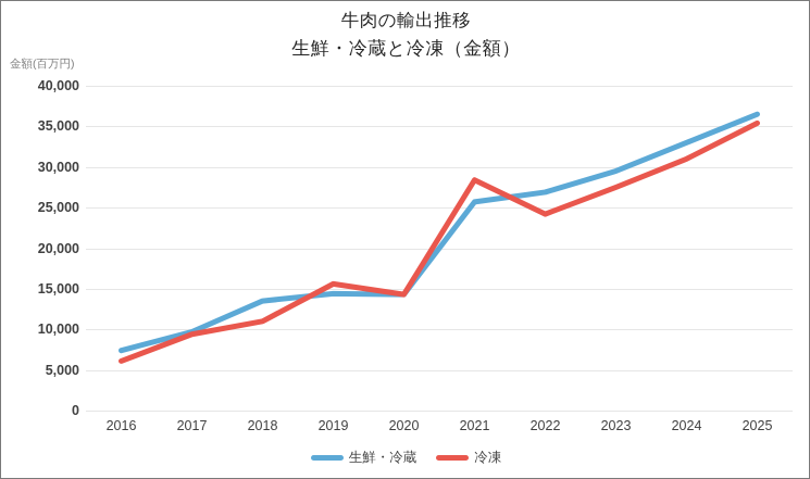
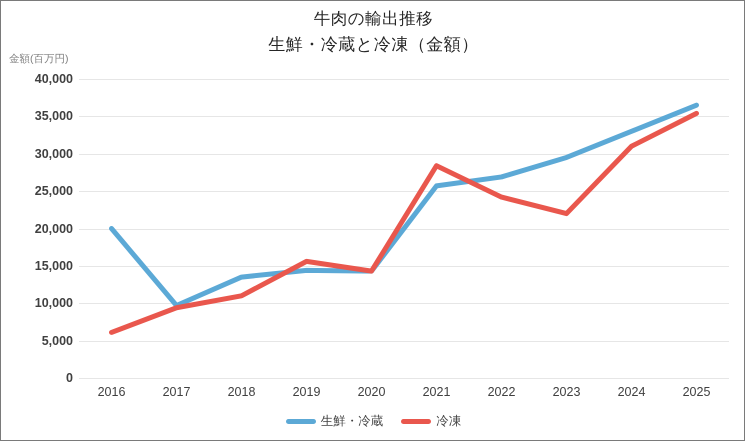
生鮮・冷蔵/2016: 7000 -> 20000
冷凍/2023: 28000 -> 22000
